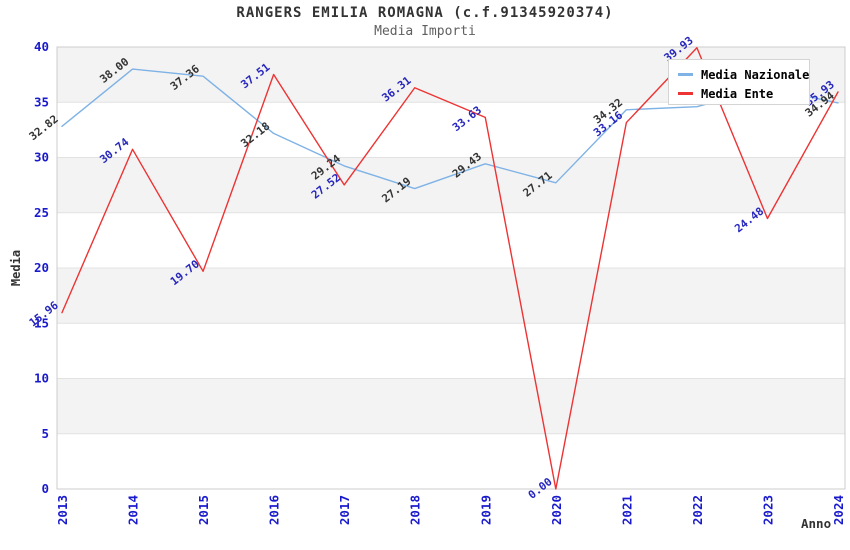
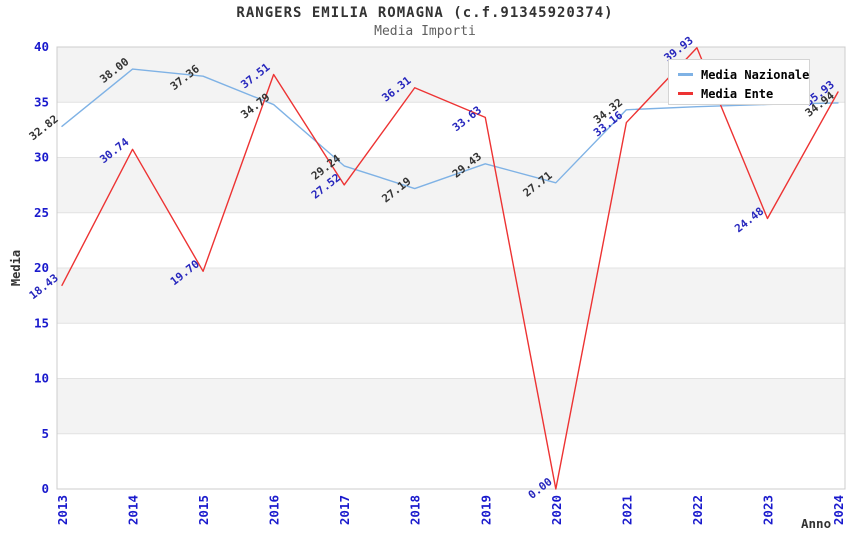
Media Ente/2013: 15.96 -> 18.43
Media Nazionale/2016: 32.18 -> 34.79
Media Nazionale/2023: 36.3 -> 34.8
